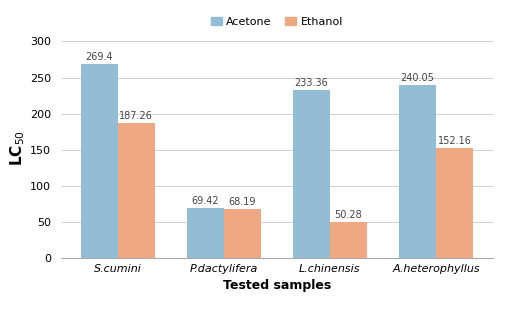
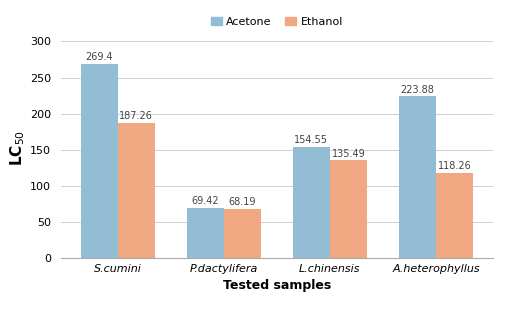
Acetone/L.chinensis: 233.36 -> 154.55
Ethanol/L.chinensis: 50.28 -> 135.49
Acetone/A.heterophyllus: 240.05 -> 223.88
Ethanol/A.heterophyllus: 152.16 -> 118.26
